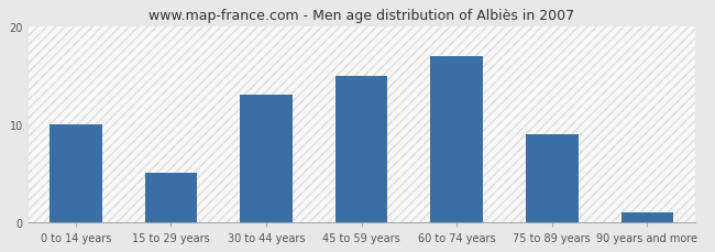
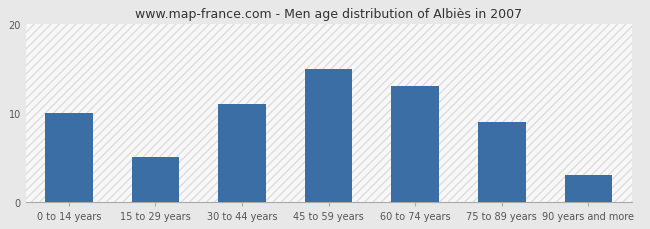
30 to 44 years: 13 -> 11
60 to 74 years: 17 -> 13
90 years and more: 1 -> 3
